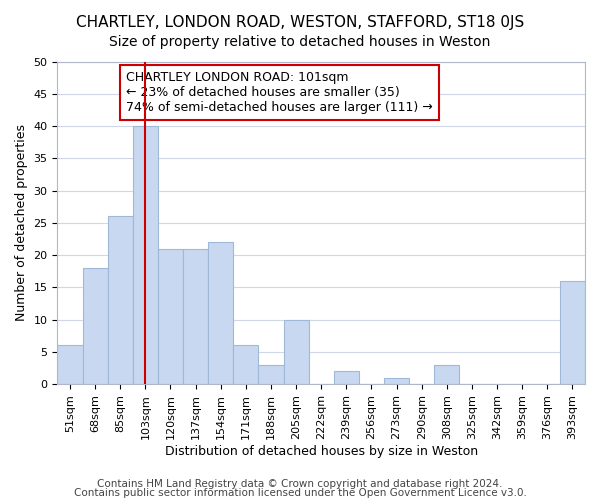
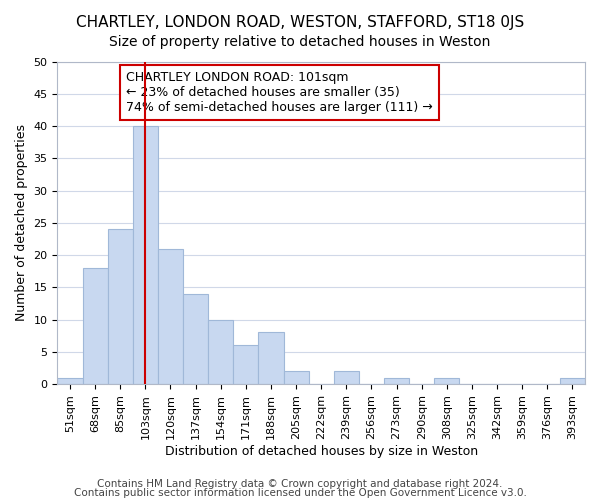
51sqm: 6 -> 1
85sqm: 26 -> 24
137sqm: 21 -> 14
154sqm: 22 -> 10
188sqm: 3 -> 8
205sqm: 10 -> 2
308sqm: 3 -> 1
393sqm: 16 -> 1
